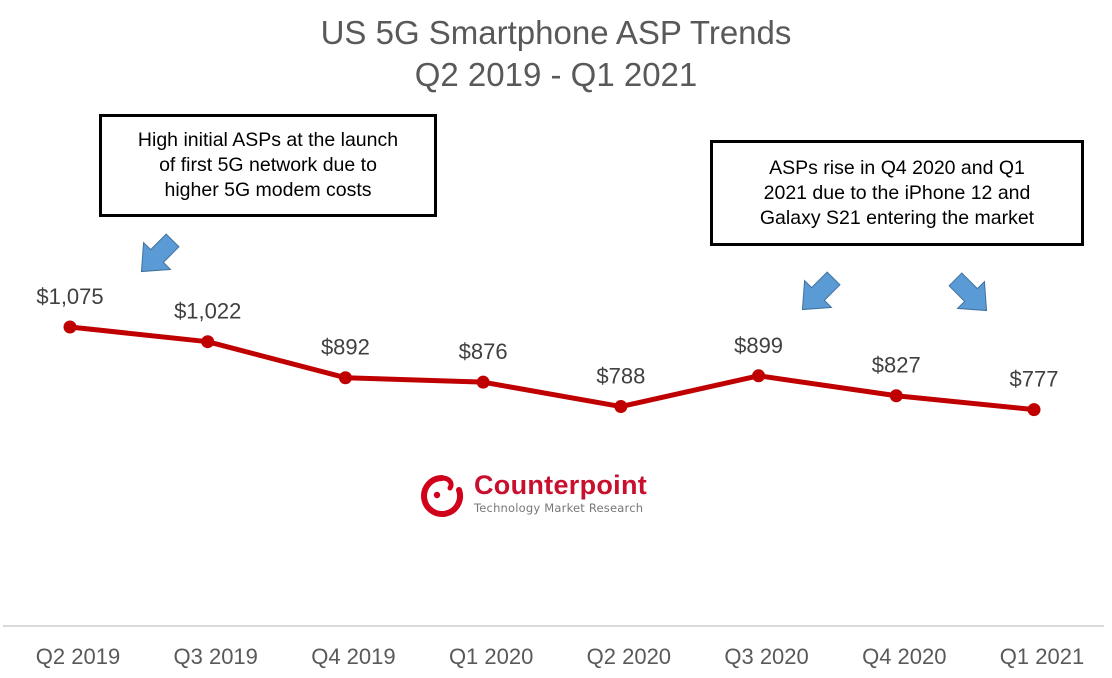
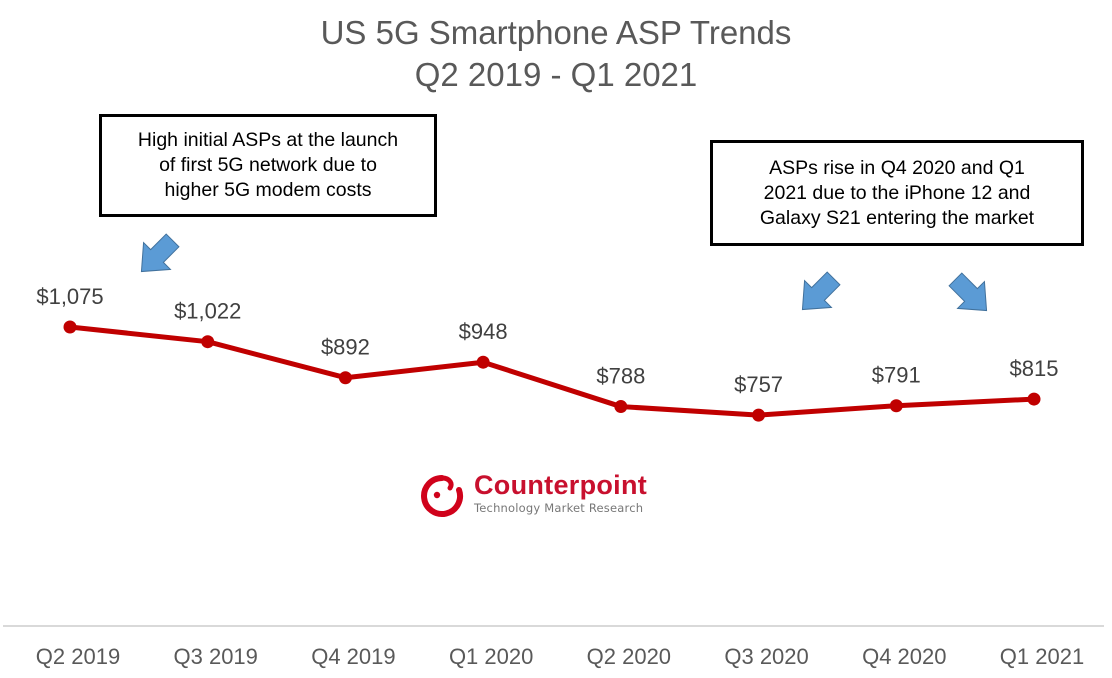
Q1 2020: $876 -> $948
Q3 2020: $899 -> $757
Q4 2020: $827 -> $791
Q1 2021: $777 -> $815
